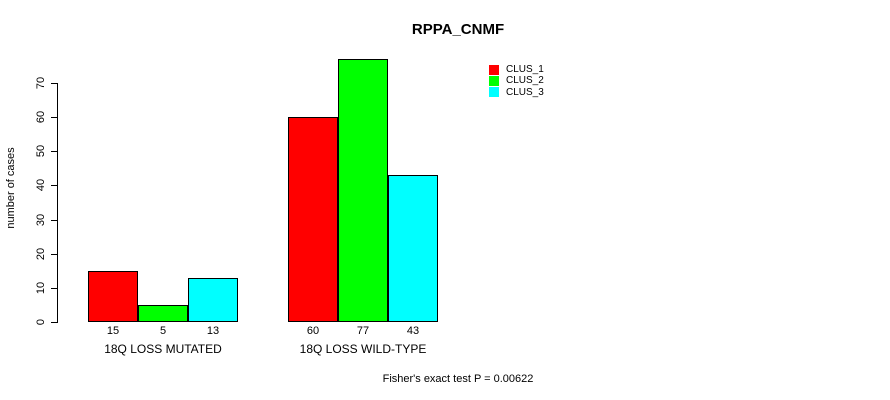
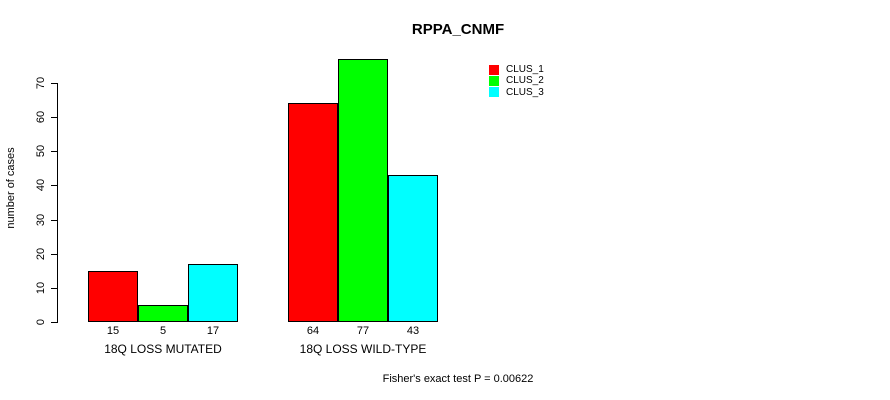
CLUS_3/18Q LOSS MUTATED: 13 -> 17
CLUS_1/18Q LOSS WILD-TYPE: 60 -> 64
